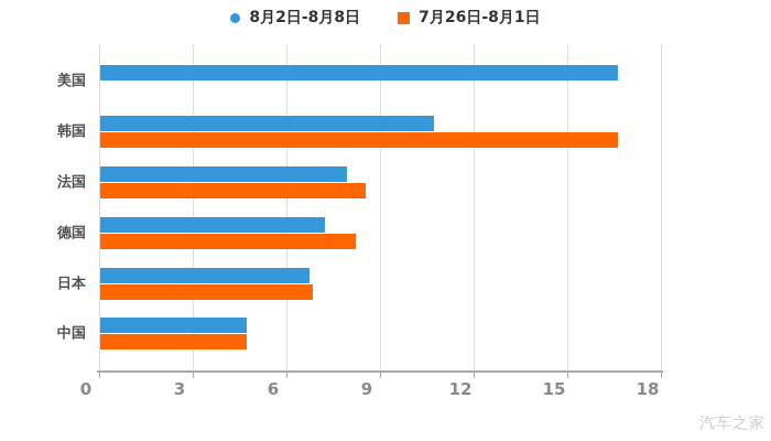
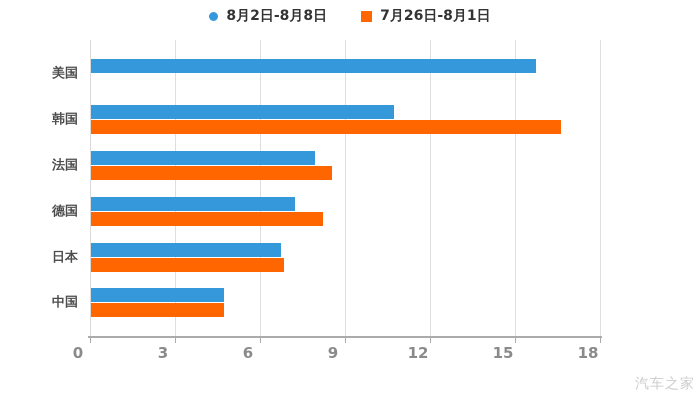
8月2日-8月8日/美国: 16.6 -> 15.7
